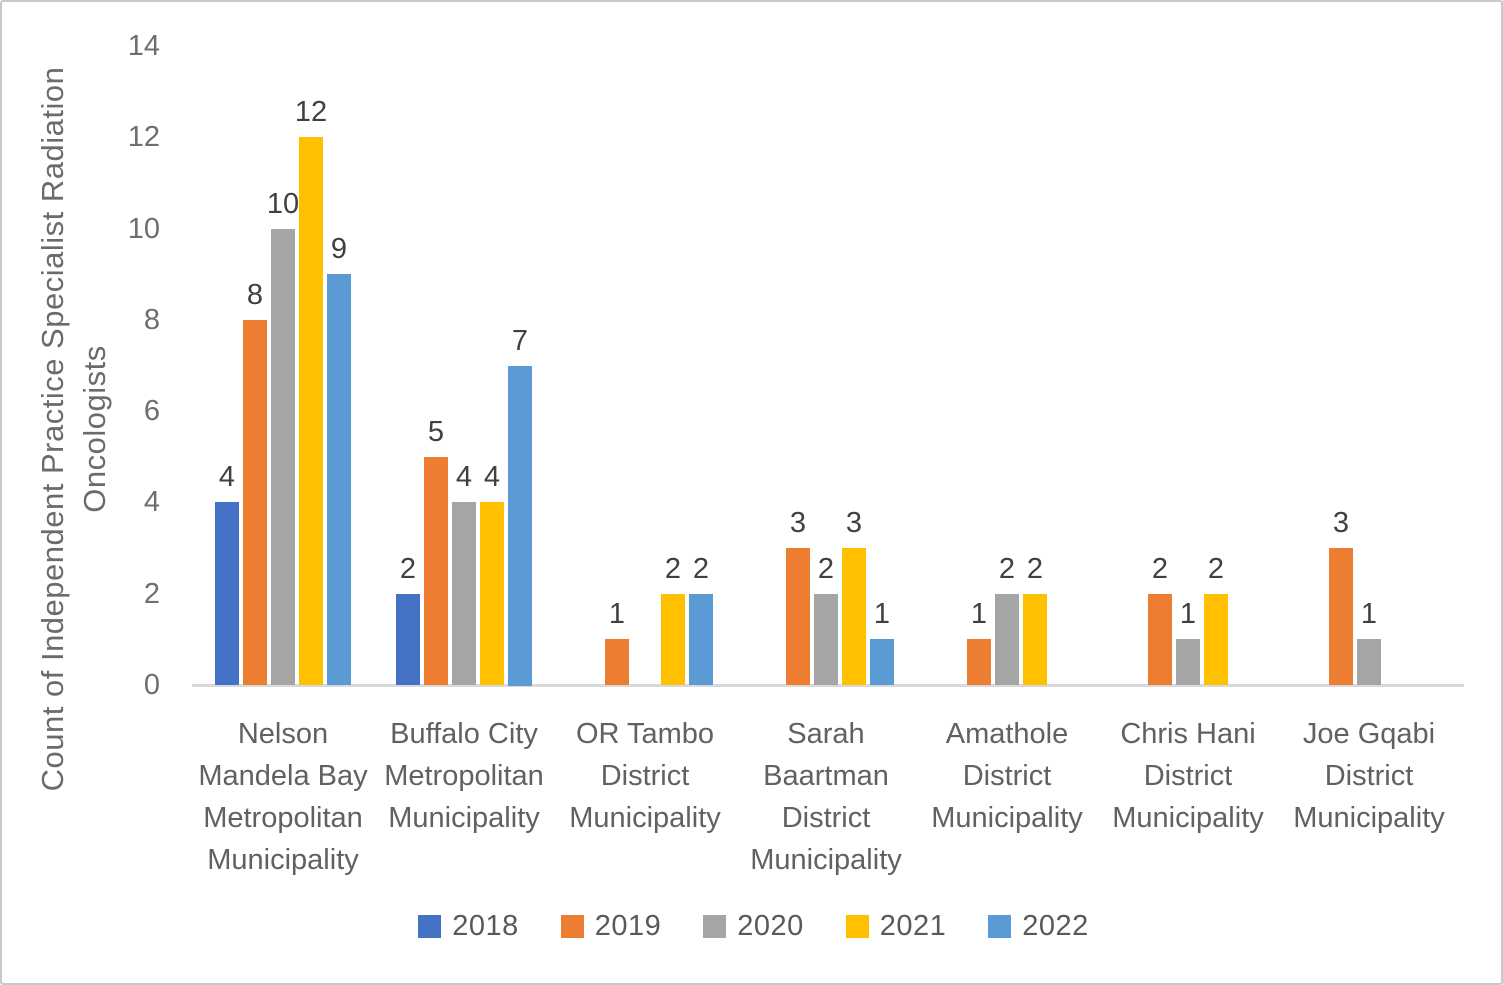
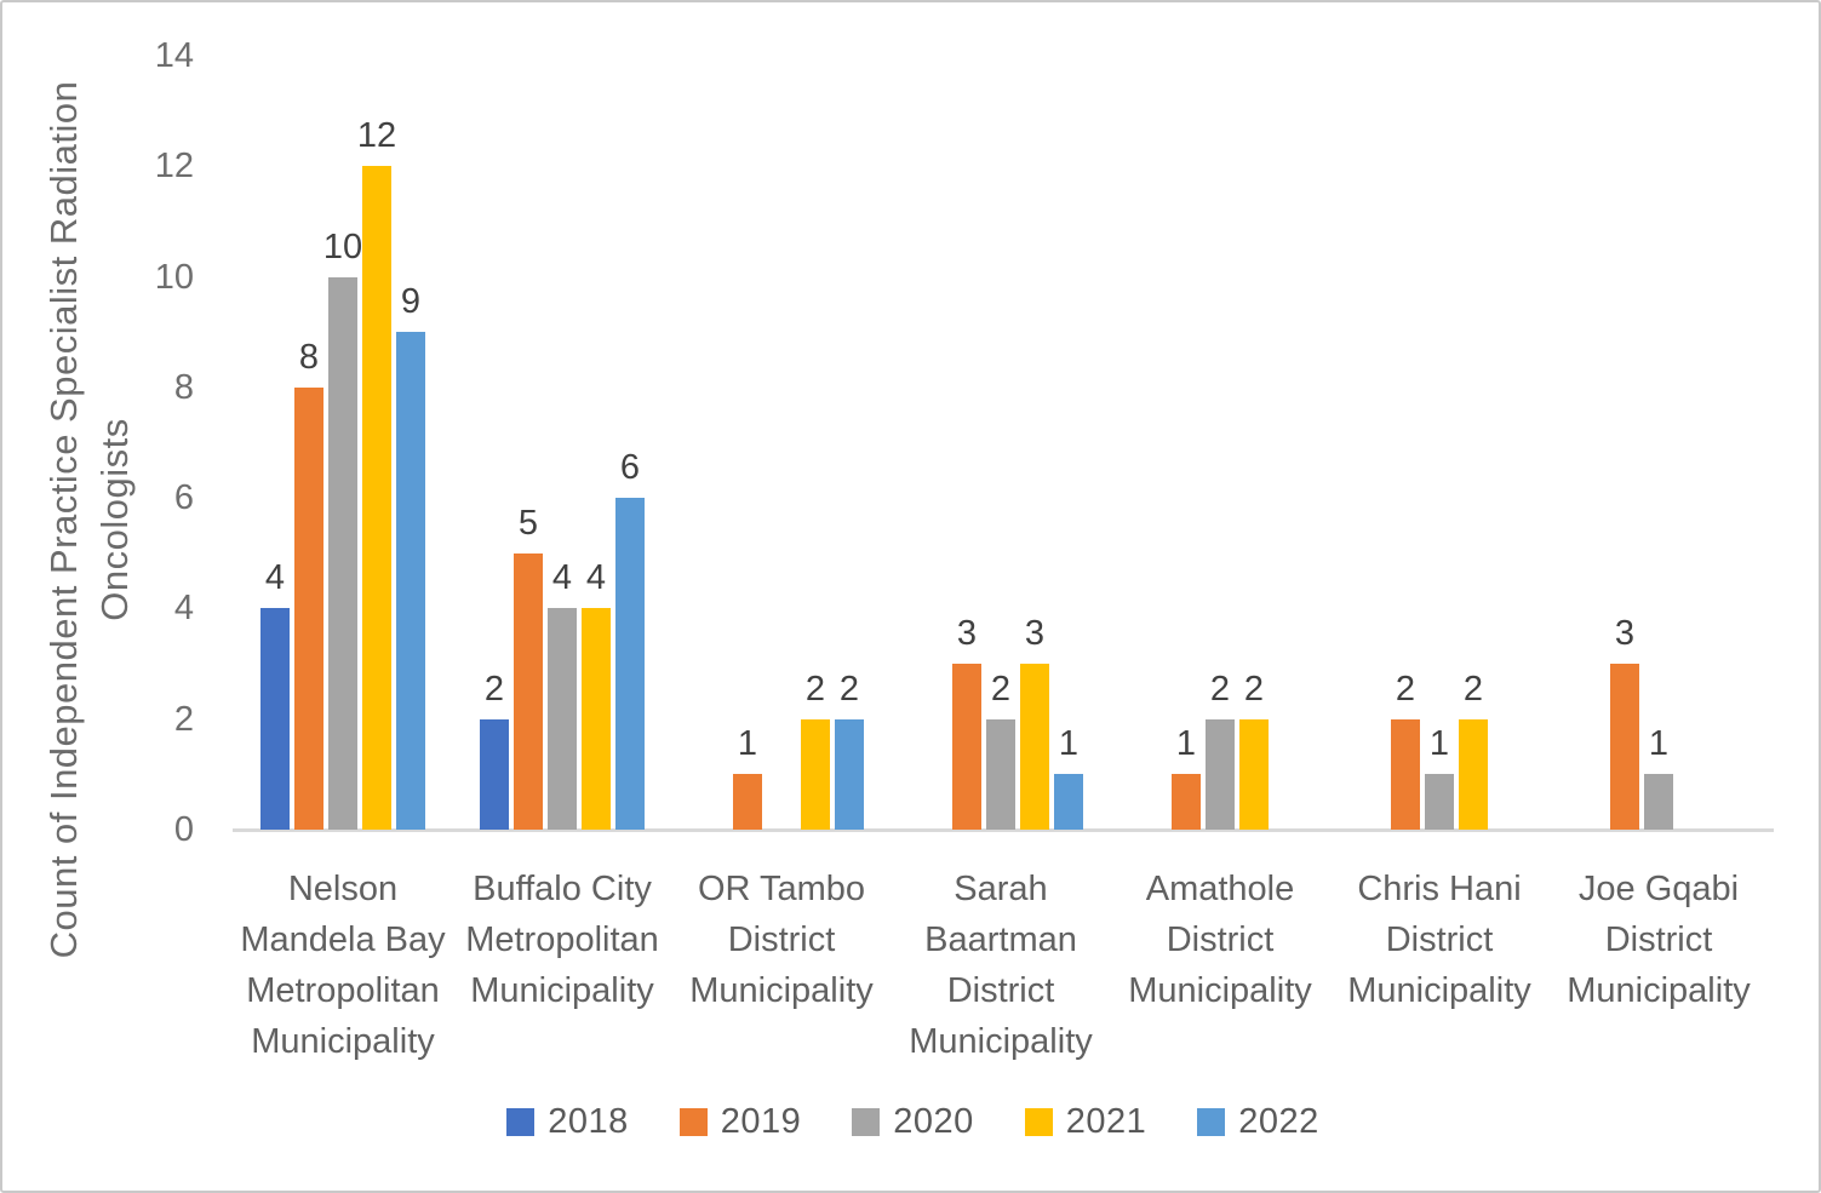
2022/Buffalo City Metropolitan Municipality: 7 -> 6
